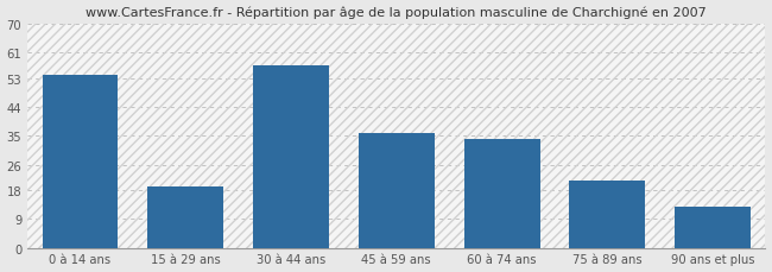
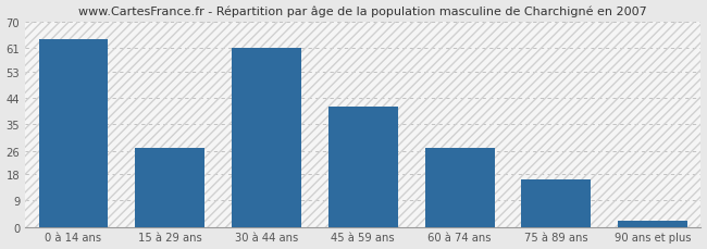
0 à 14 ans: 54 -> 64
15 à 29 ans: 19 -> 27
30 à 44 ans: 57 -> 61
45 à 59 ans: 36 -> 41
60 à 74 ans: 34 -> 27
75 à 89 ans: 21 -> 16
90 ans et plus: 13 -> 2
